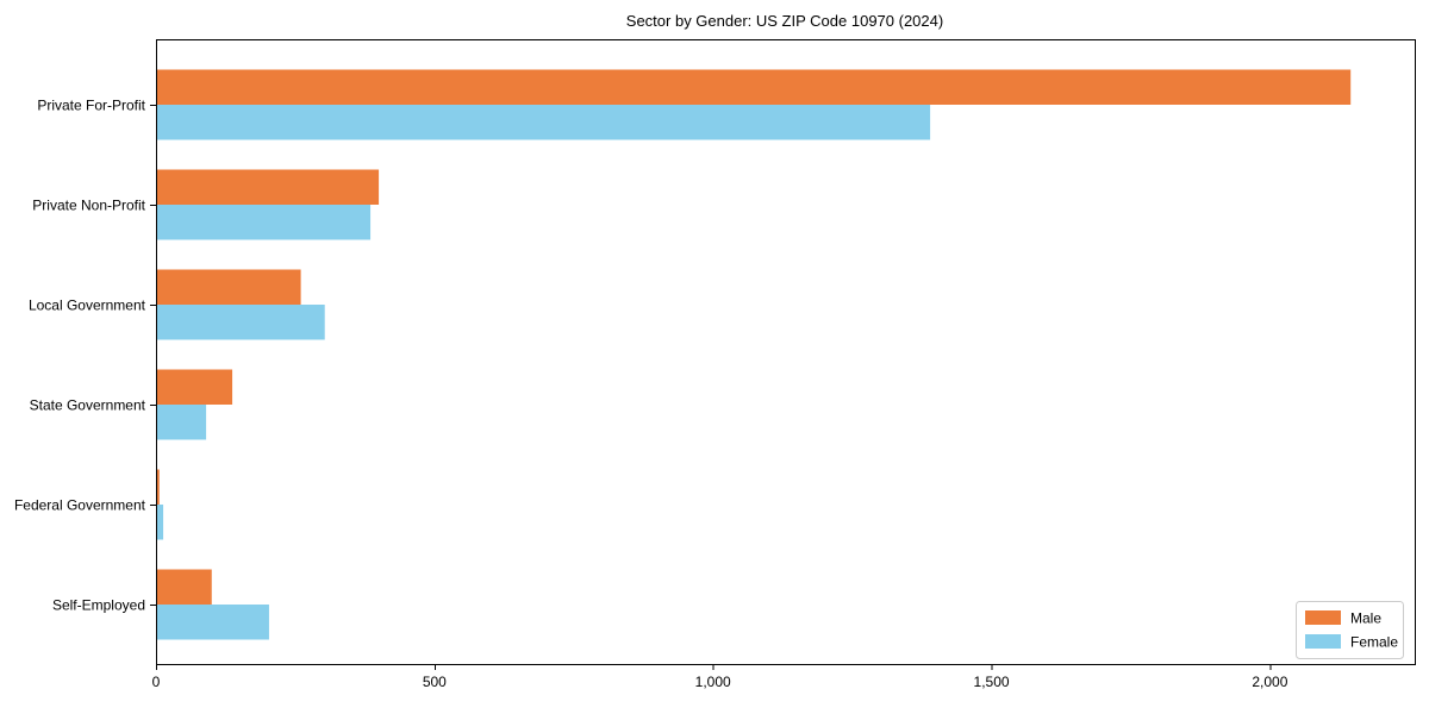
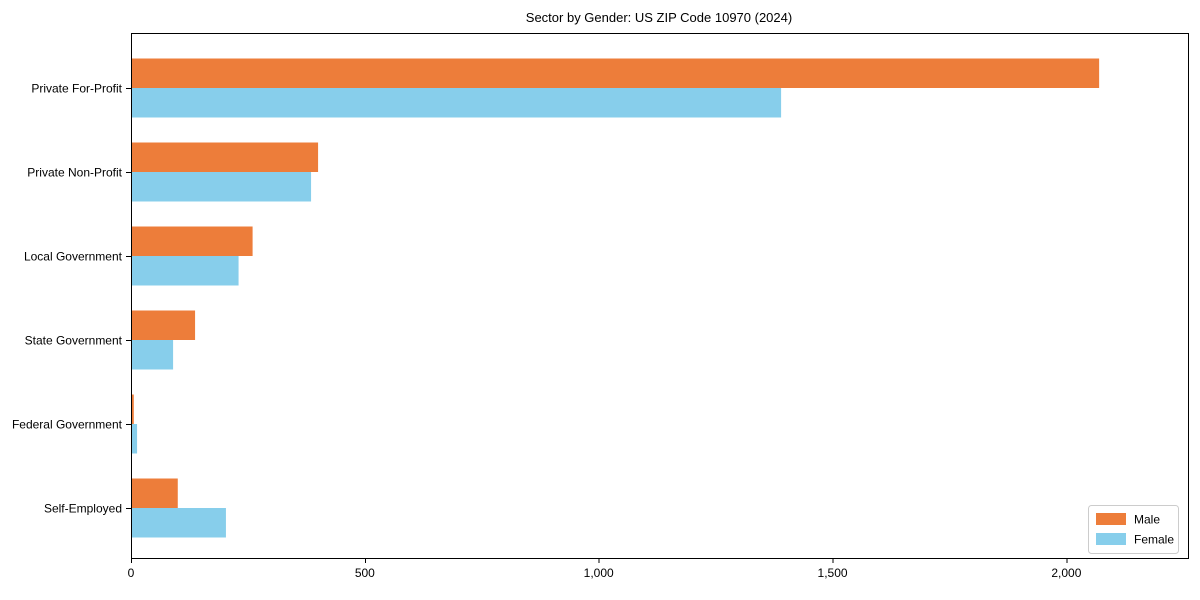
Male/Private For-Profit: 2140 -> 2070
Female/Local Government: 300 -> 230
